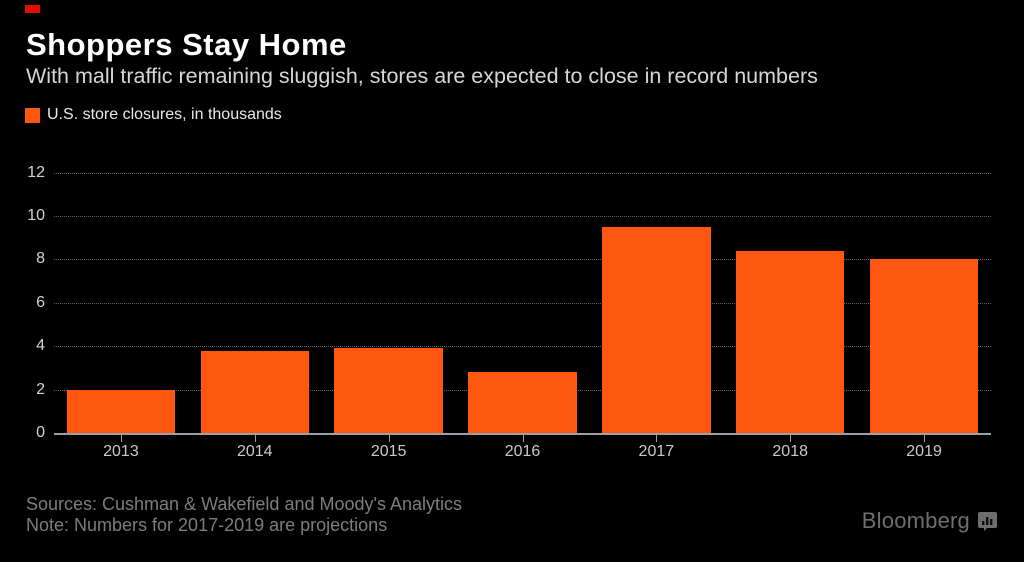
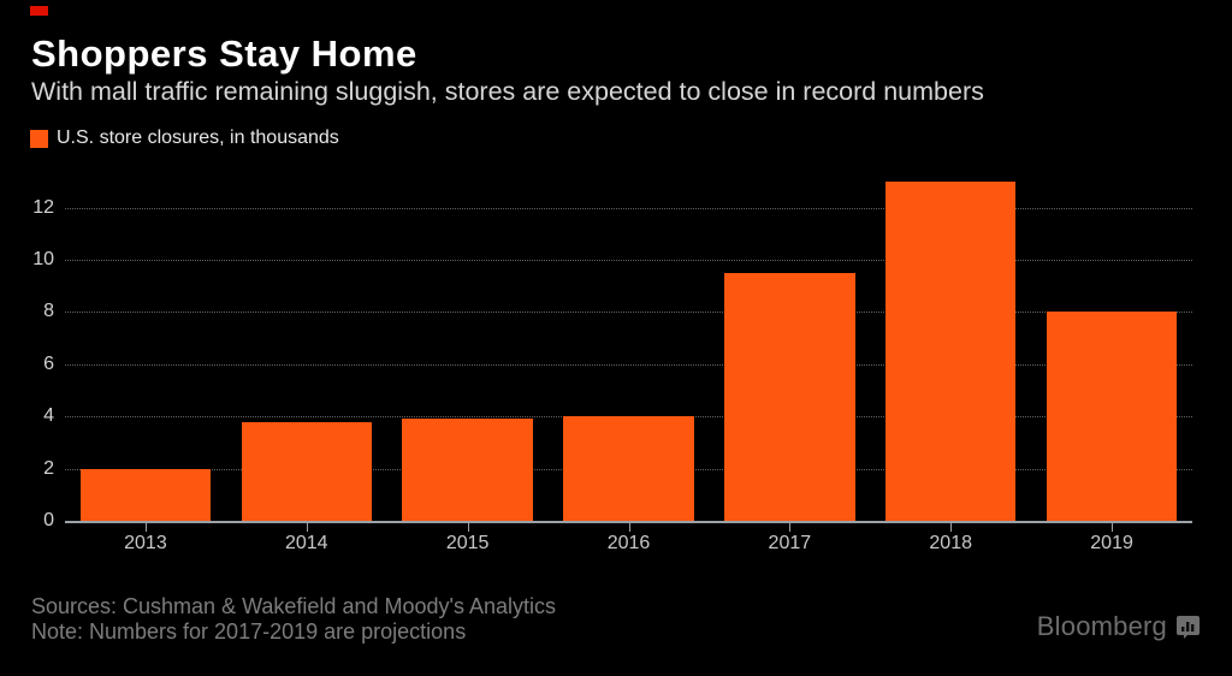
2016: 2.8 -> 4.0
2018: 8.4 -> 13.0
